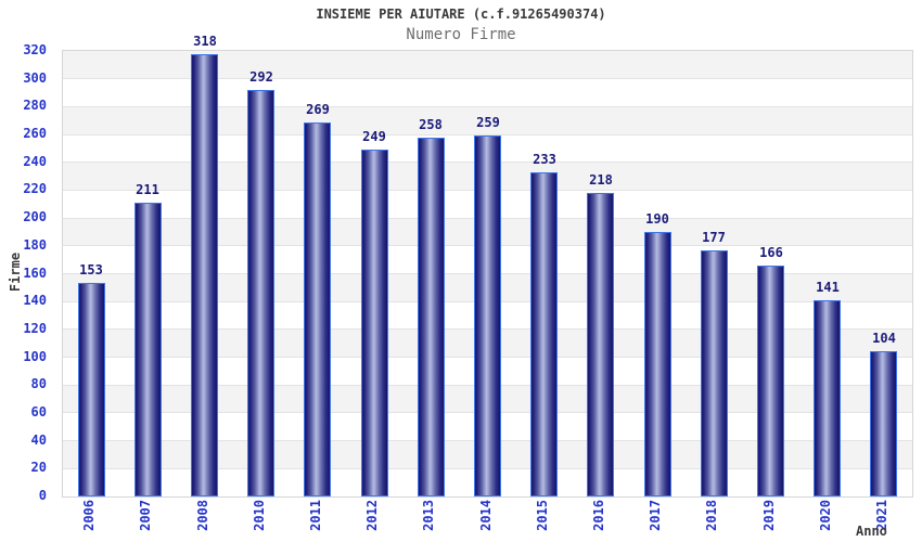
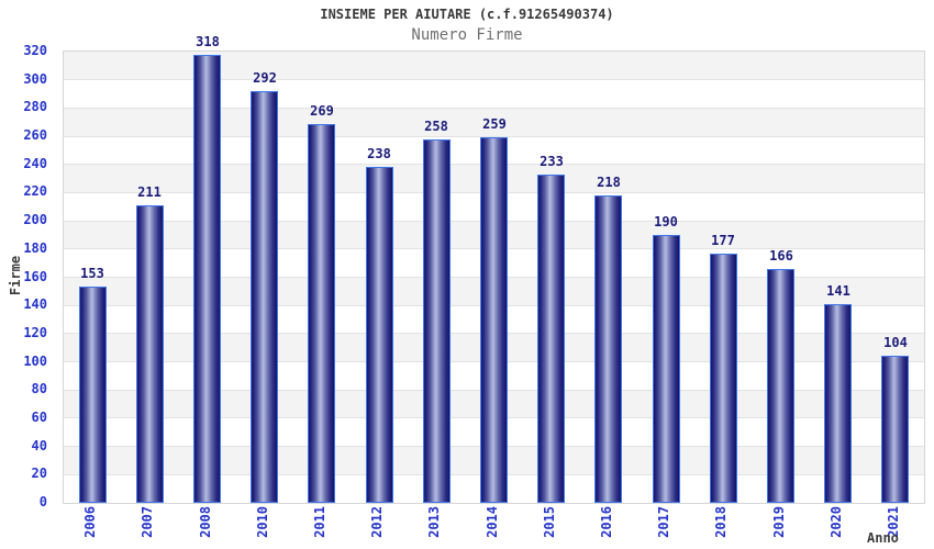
2012: 249 -> 238
